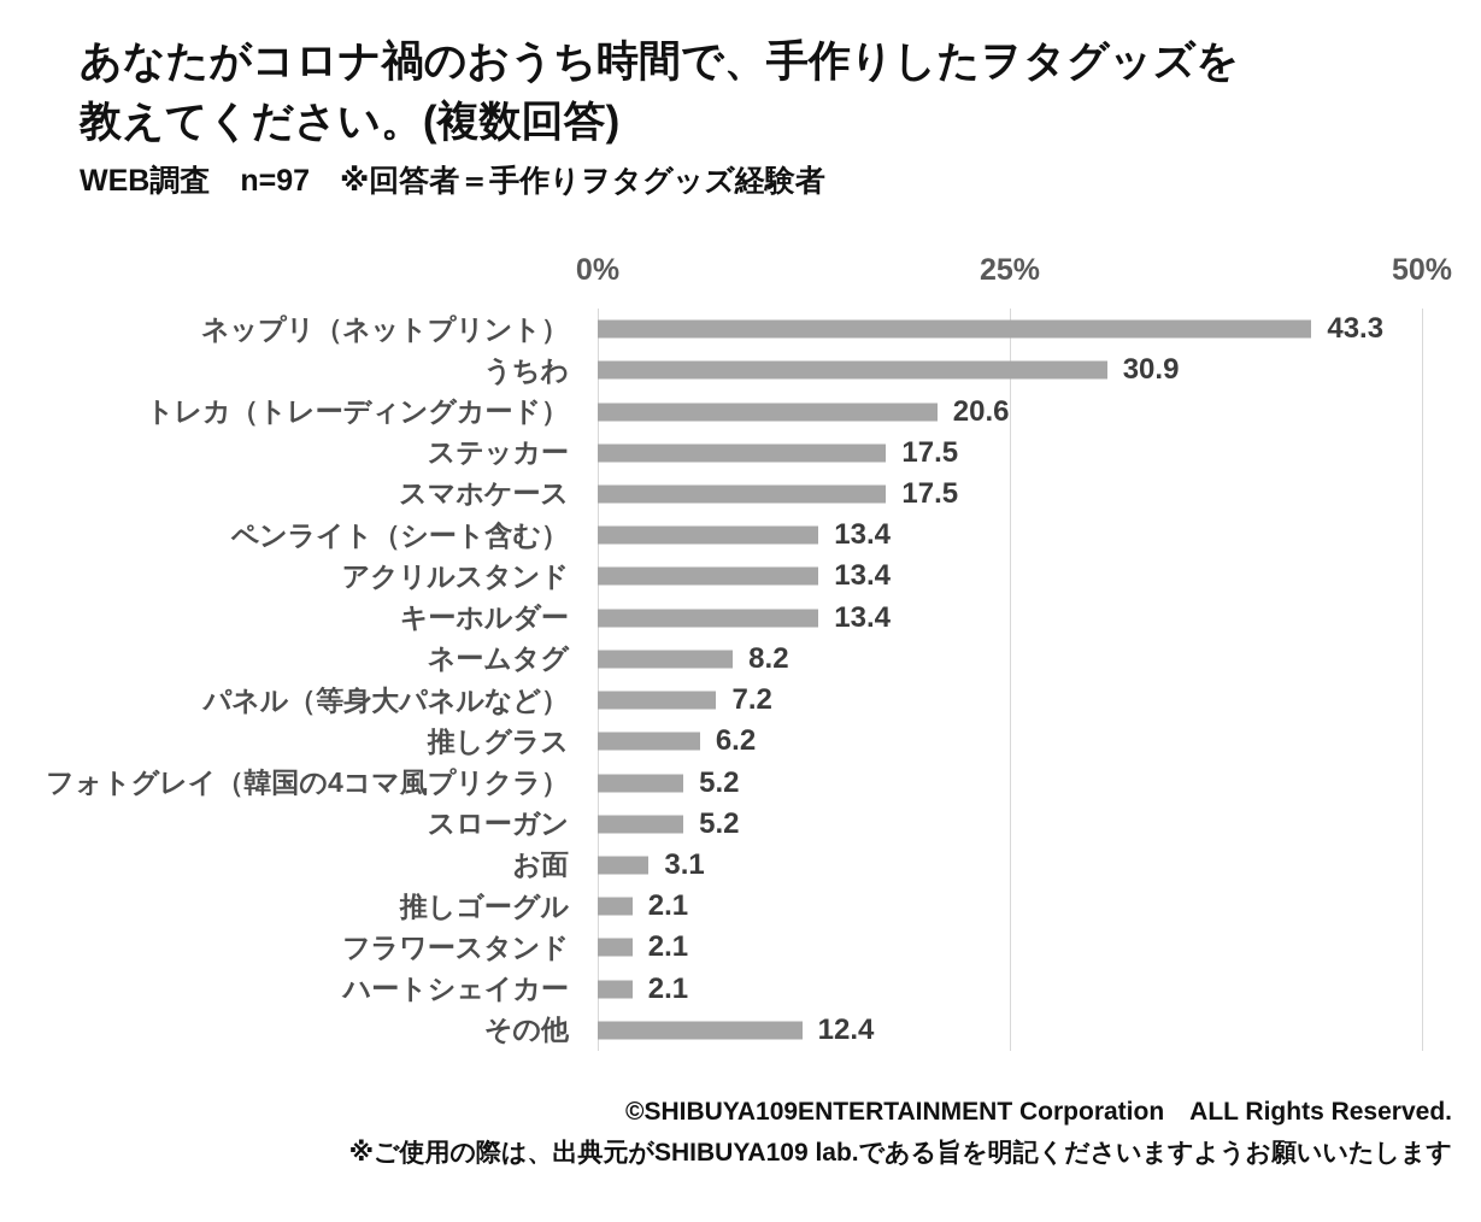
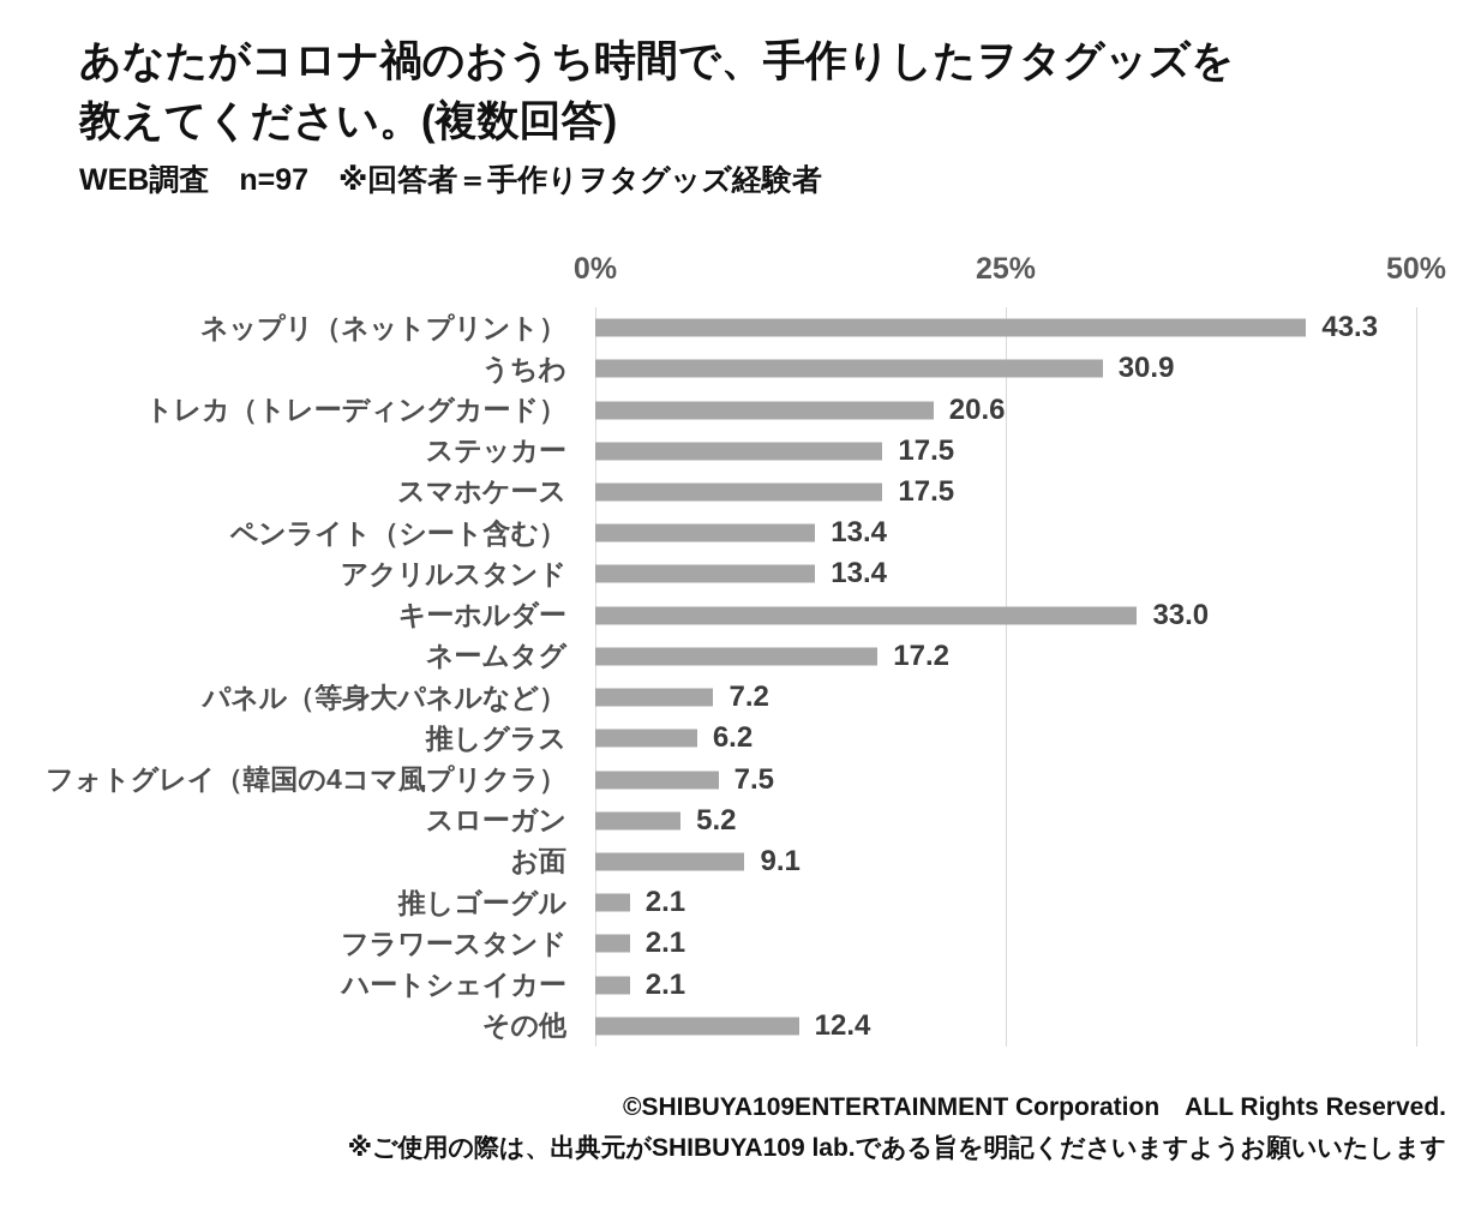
キーホルダー: 13.4 -> 33.0
ネームタグ: 8.2 -> 17.2
フォトグレイ（韓国の4コマ風プリクラ）: 5.2 -> 7.5
お面: 3.1 -> 9.1
